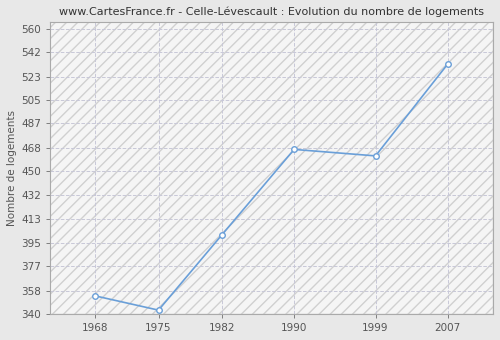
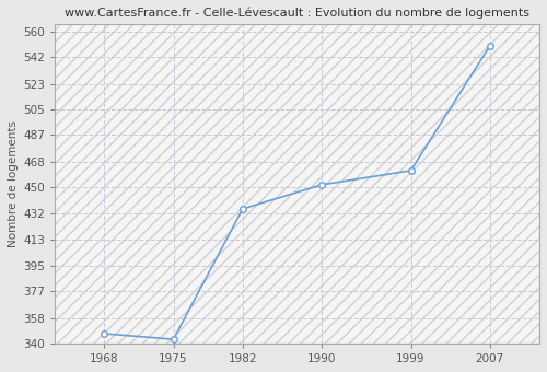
1968: 354 -> 347
1982: 401 -> 435
1990: 467 -> 452
2007: 533 -> 550
